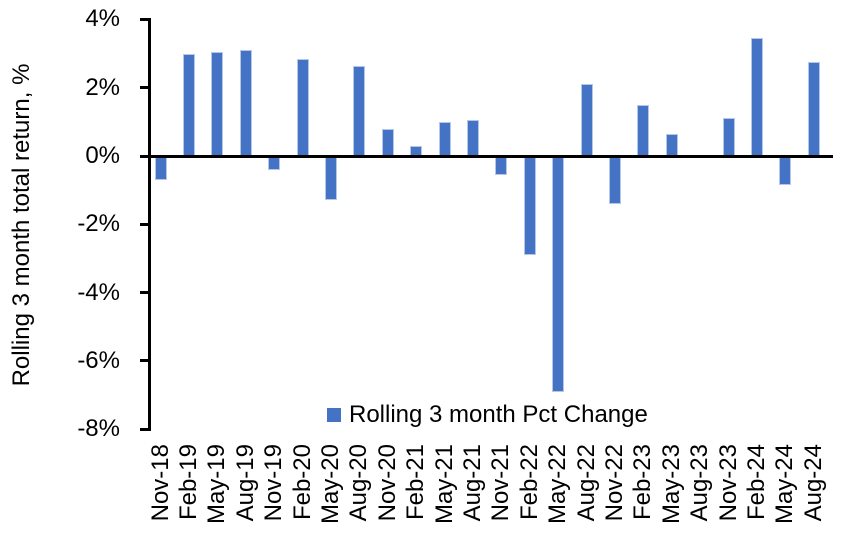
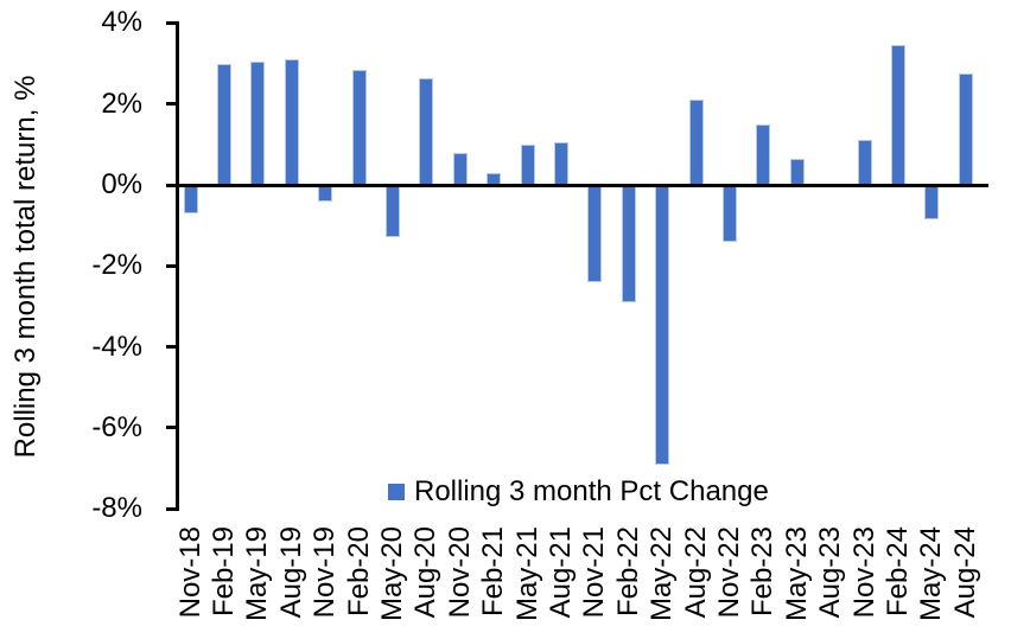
Nov-21: -0.6% -> -2.4%
